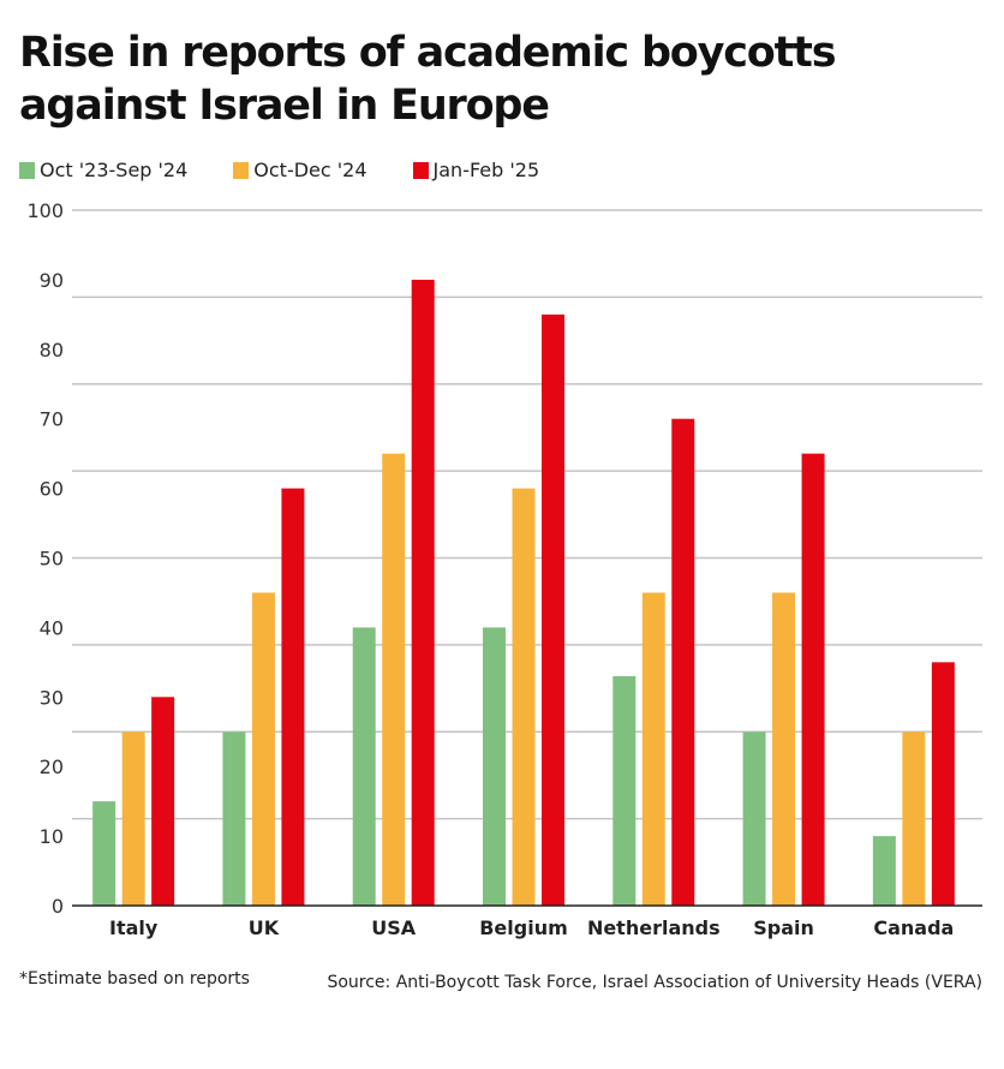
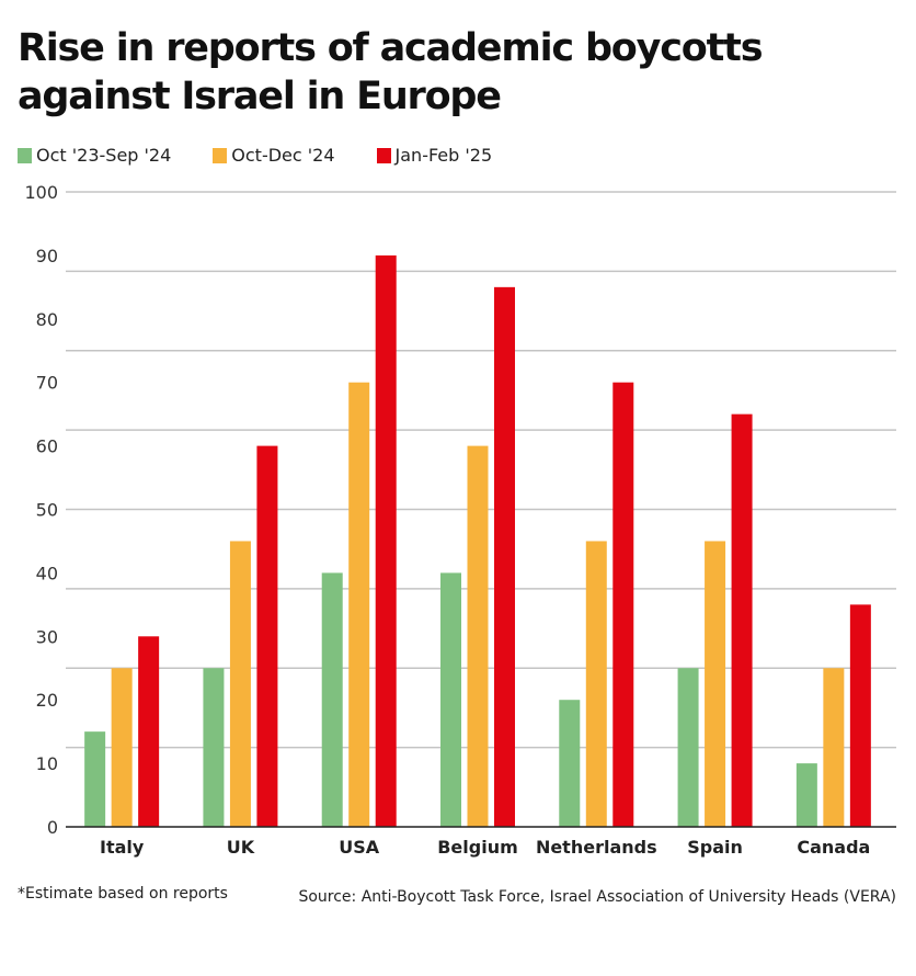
Oct-Dec '24/USA: 65 -> 70
Oct '23-Sep '24/Netherlands: 33 -> 20
